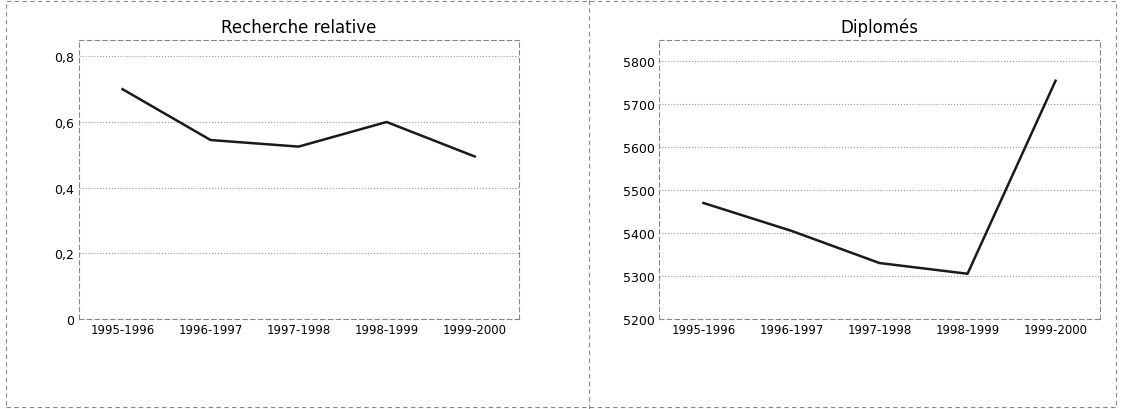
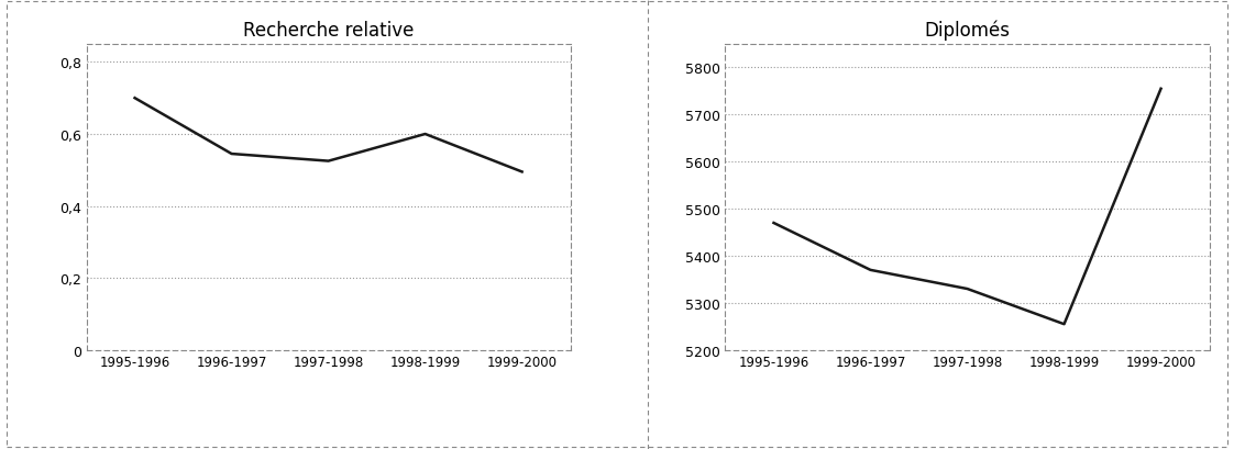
Diplomés/1996-1997: 5405 -> 5370
Diplomés/1998-1999: 5305 -> 5255
